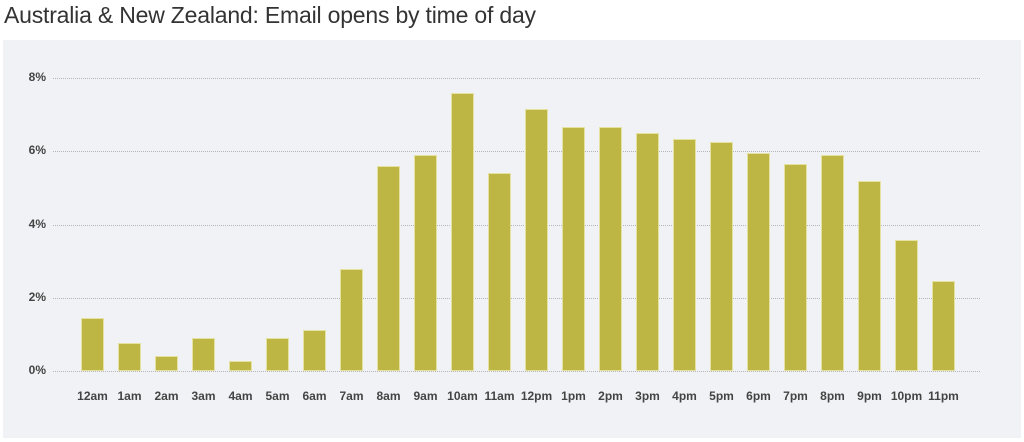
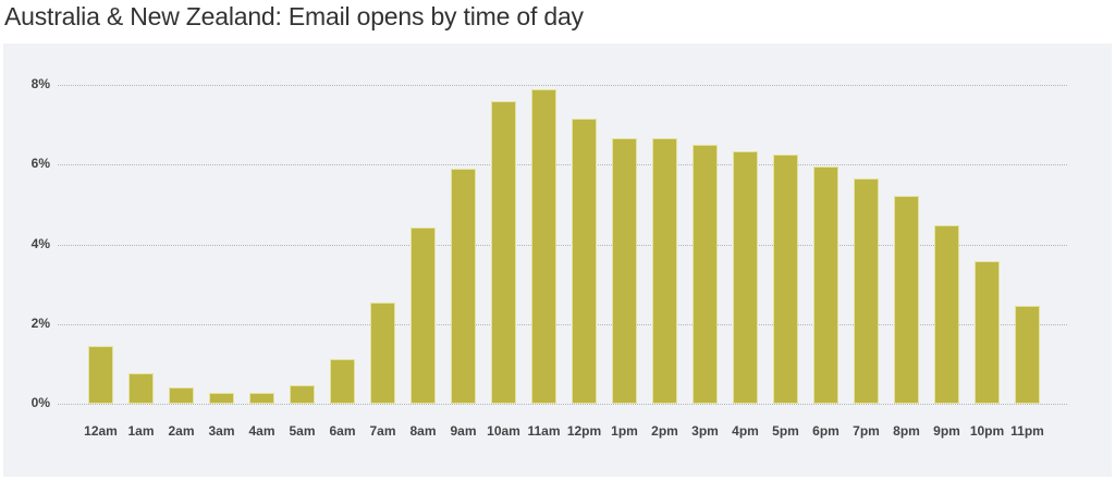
3am: 0.9% -> 0.3%
5am: 0.9% -> 0.5%
7am: 2.8% -> 2.5%
8am: 5.6% -> 4.4%
11am: 5.4% -> 7.9%
8pm: 5.9% -> 5.2%
9pm: 5.2% -> 4.5%
